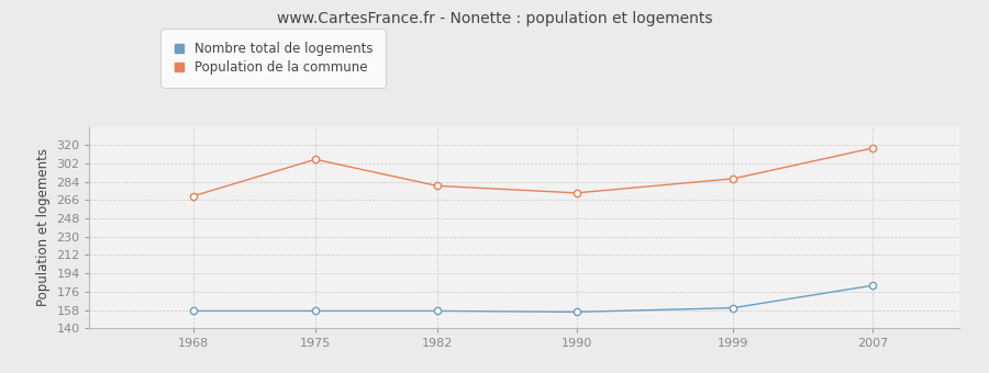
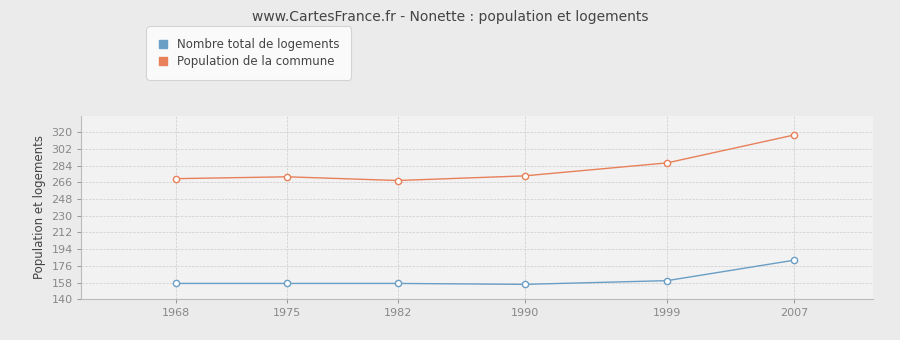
Population de la commune/1975: 306 -> 272
Population de la commune/1982: 280 -> 268
